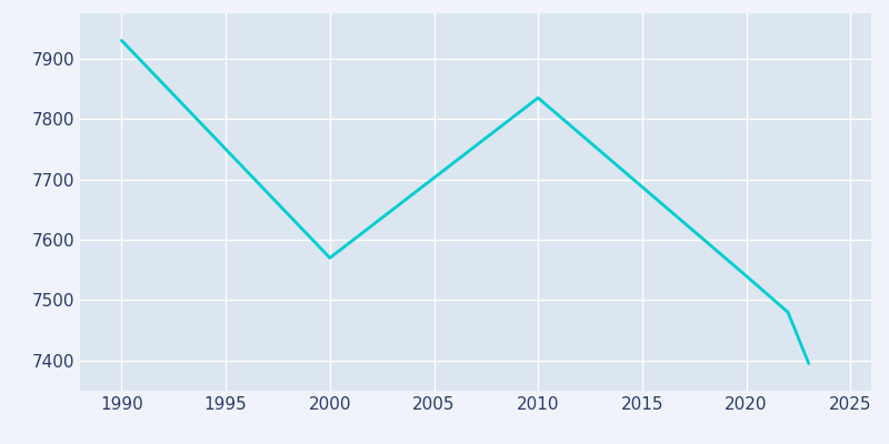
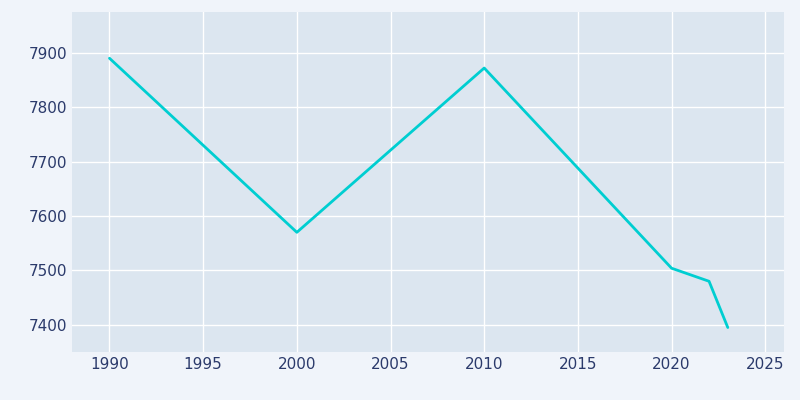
1990: 7930 -> 7890
2010: 7835 -> 7872
2020: 7540 -> 7504
